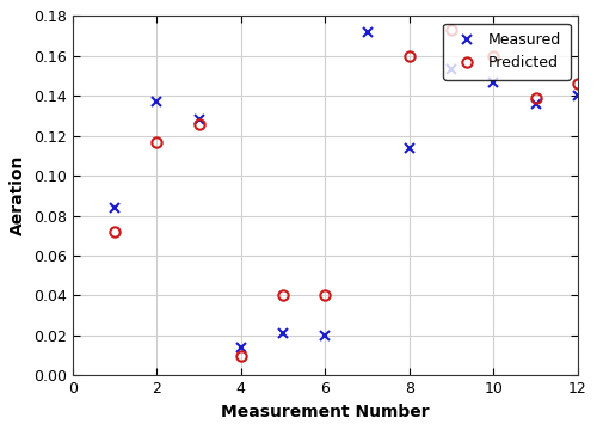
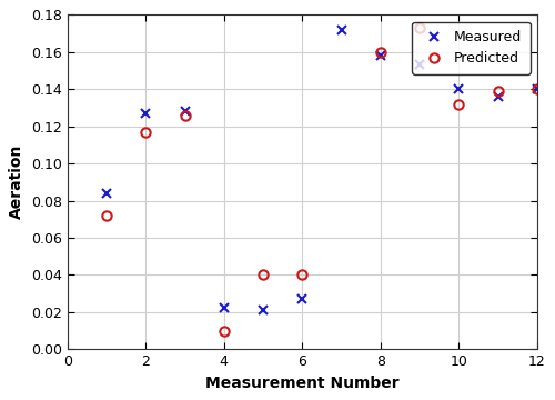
Measured/2: 0.137 -> 0.127
Measured/4: 0.014 -> 0.022
Measured/6: 0.020 -> 0.027
Measured/8: 0.114 -> 0.158
Measured/10: 0.147 -> 0.140
Predicted/10: 0.160 -> 0.132
Predicted/12: 0.146 -> 0.140
